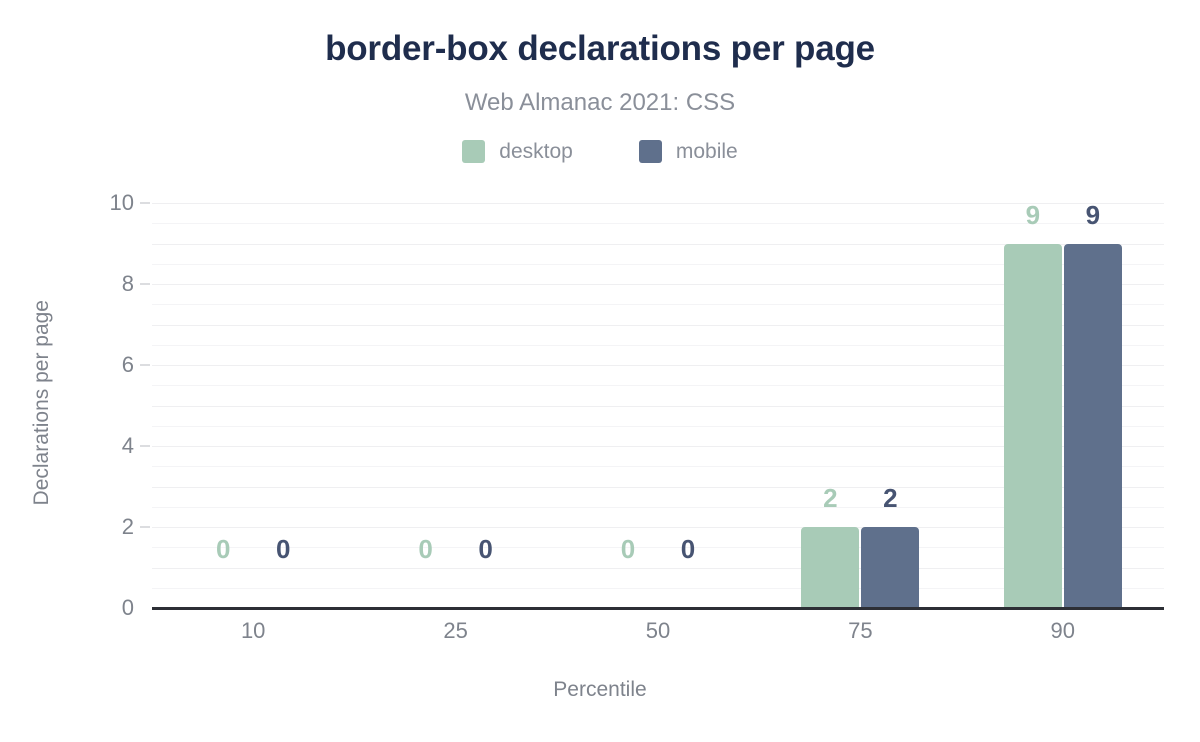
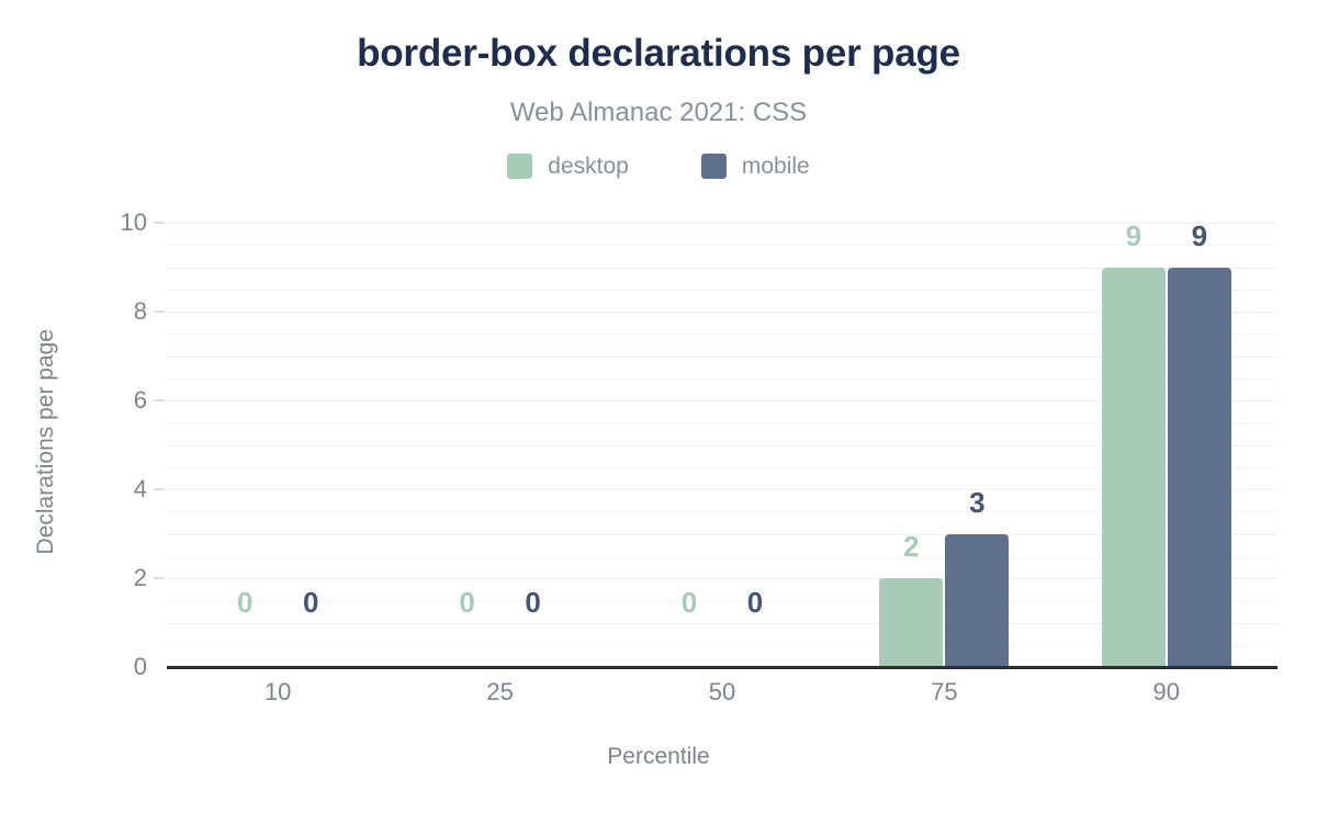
mobile/75: 2 -> 3
